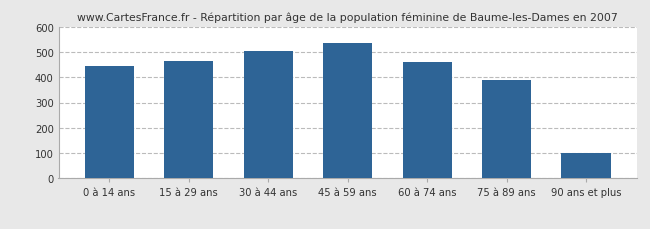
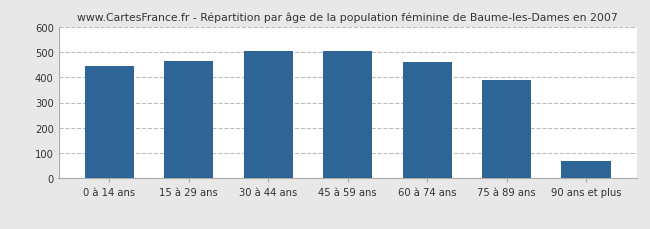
45 à 59 ans: 535 -> 505
90 ans et plus: 100 -> 70
